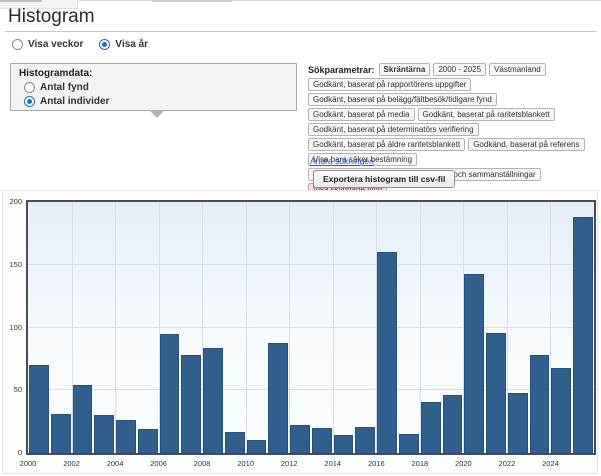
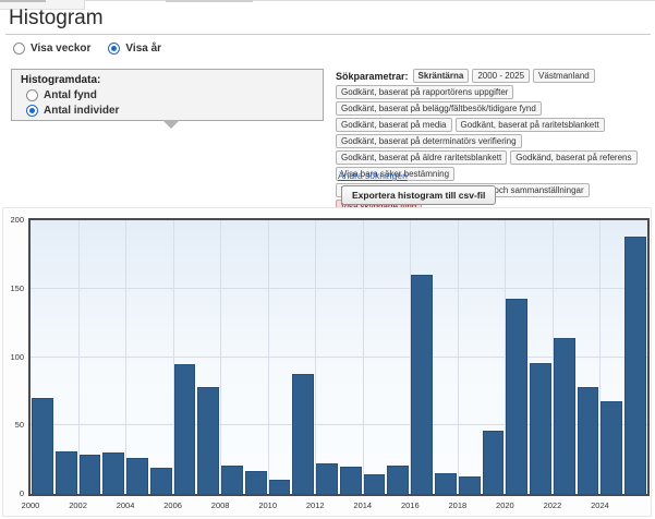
2002: 54 -> 29
2008: 84 -> 21
2018: 41 -> 13
2022: 48 -> 114
